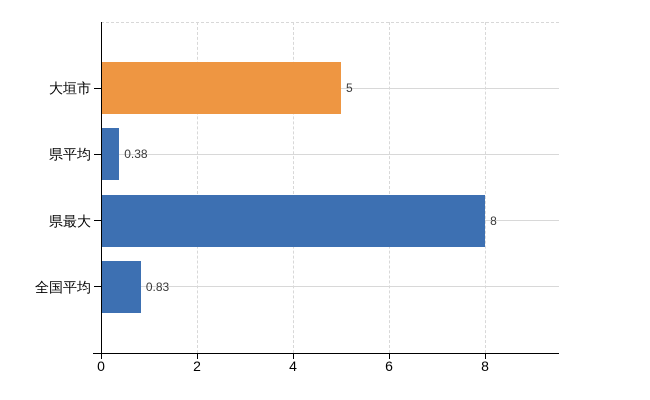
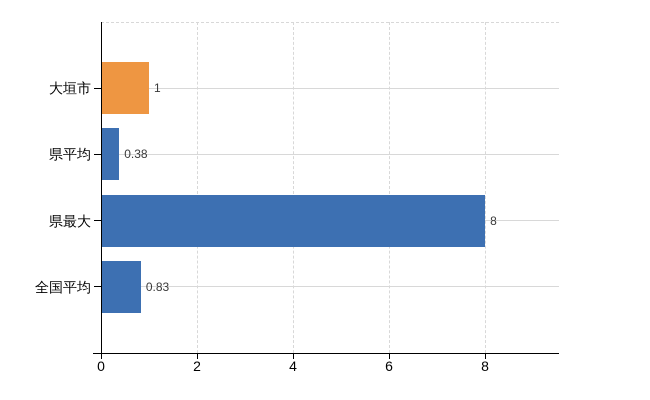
大垣市: 5 -> 1
